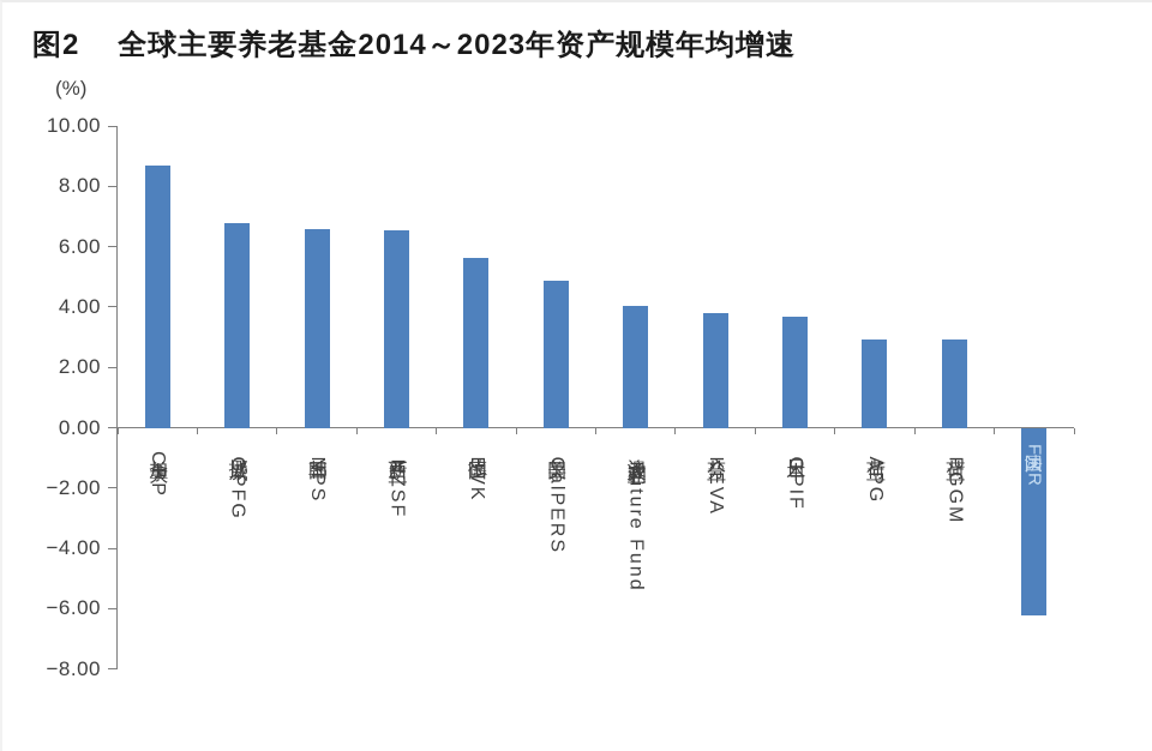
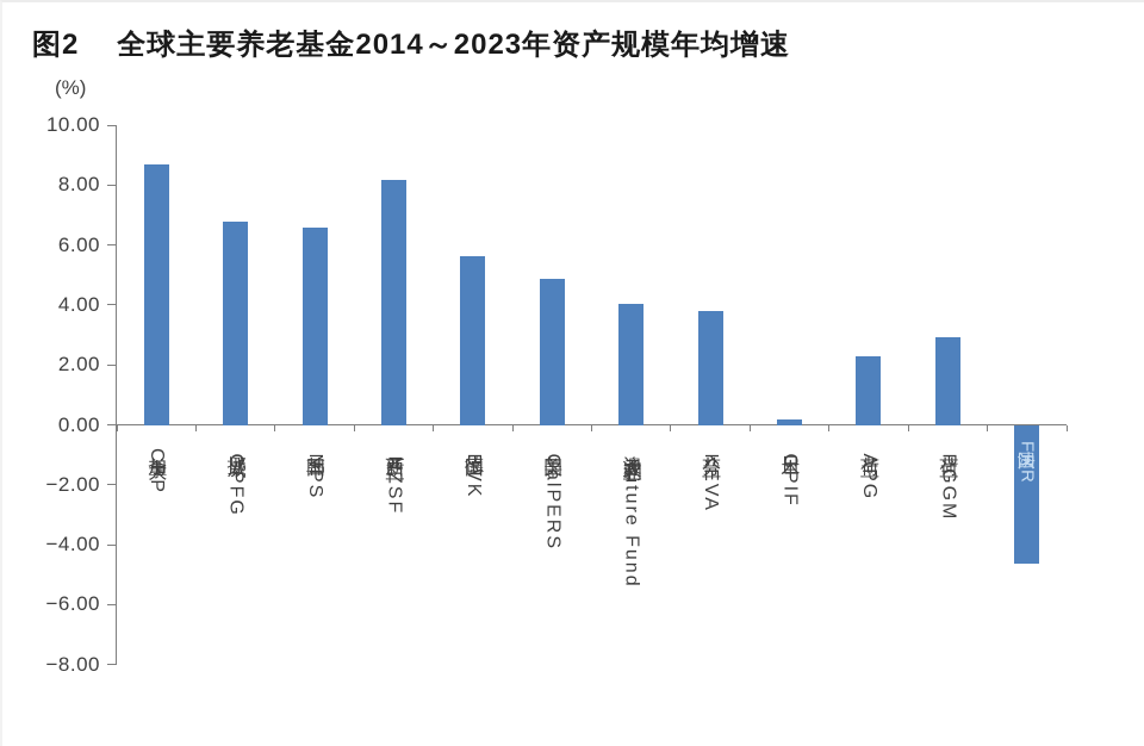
新西兰 NZSF: 6.5 -> 8.2
日本 GPIF: 3.7 -> 0.2
荷兰 APG: 3.0 -> 2.3
法国FRR: -6.2 -> -4.6
